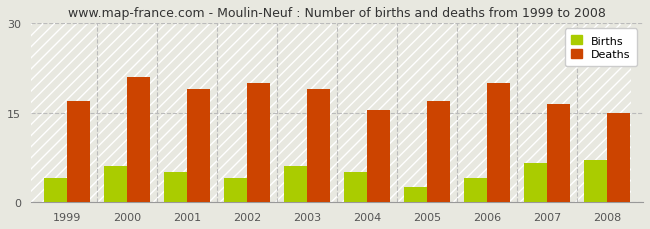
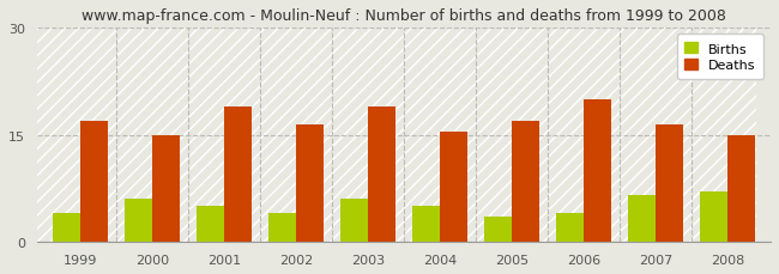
Deaths/2000: 21.0 -> 15.0
Deaths/2002: 20.0 -> 16.5
Births/2005: 2.6 -> 3.5
